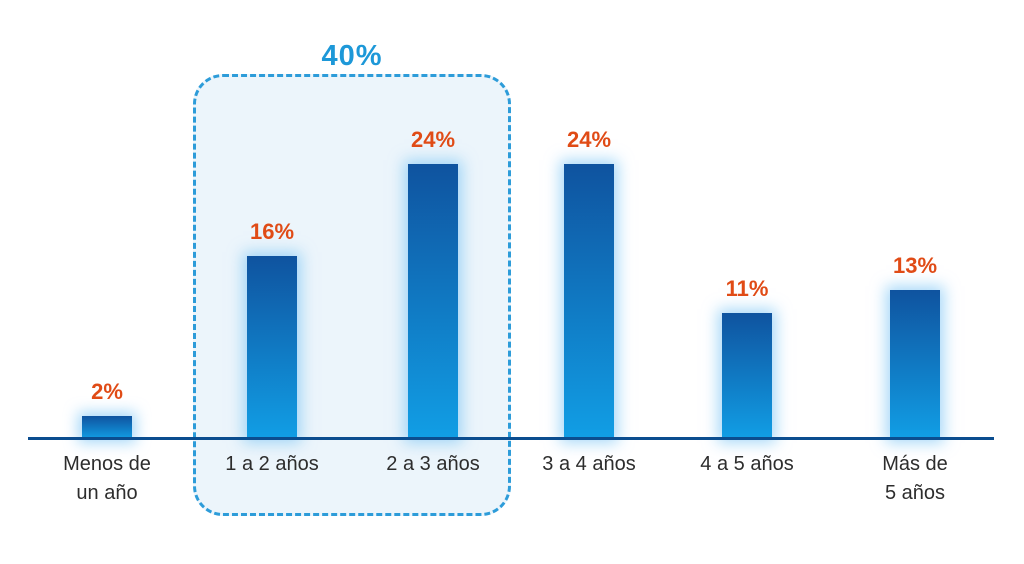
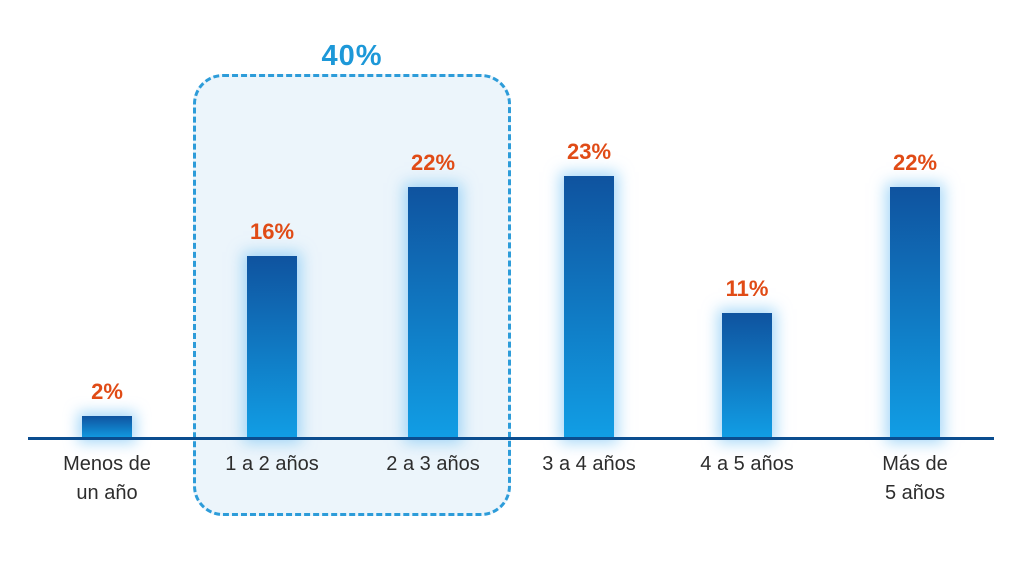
2 a 3 años: 24% -> 22%
3 a 4 años: 24% -> 23%
Más de 5 años: 13% -> 22%
